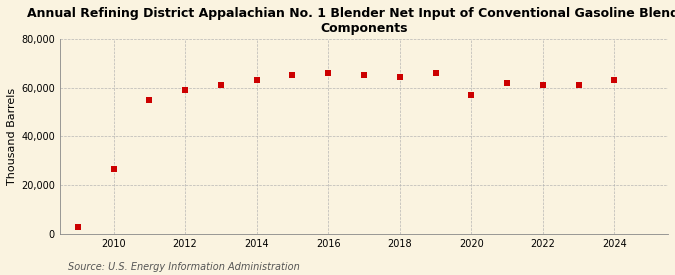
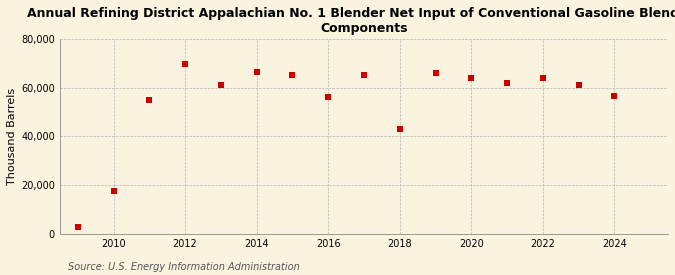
2010: 26,500 -> 17,500
2012: 59,000 -> 69,500
2014: 63,000 -> 66,500
2016: 66,000 -> 56,000
2018: 64,500 -> 43,000
2020: 57,000 -> 64,000
2022: 61,000 -> 64,000
2024: 63,000 -> 56,500
